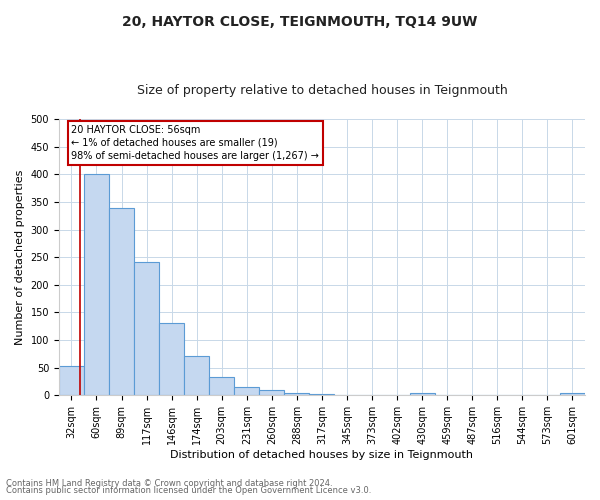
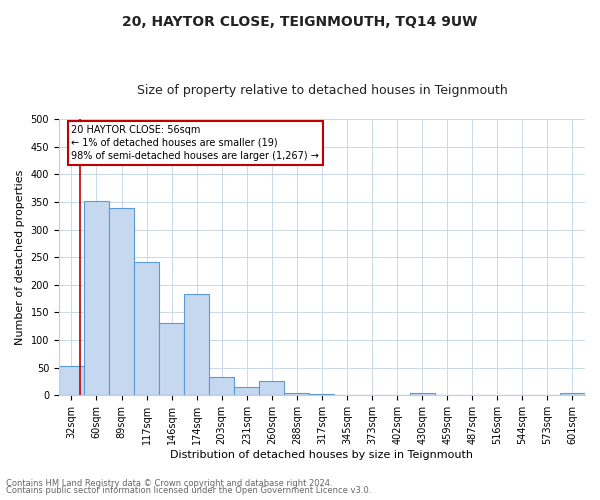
60sqm: 400 -> 352
174sqm: 71 -> 184
260sqm: 9 -> 26
